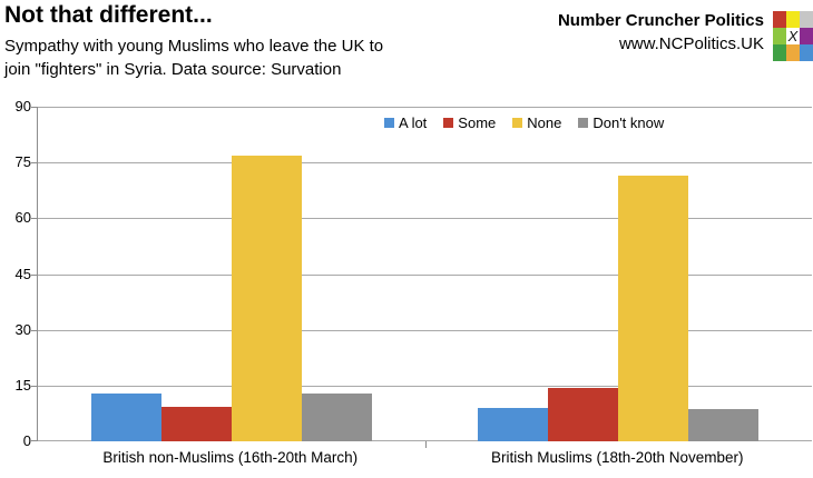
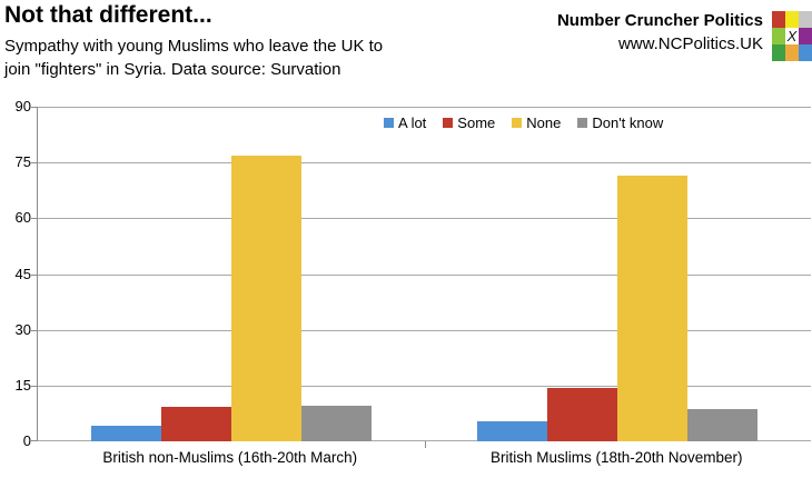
A lot/British non-Muslims (16th-20th March): 13 -> 4
Don't know/British non-Muslims (16th-20th March): 13 -> 10
A lot/British Muslims (18th-20th November): 9 -> 5
